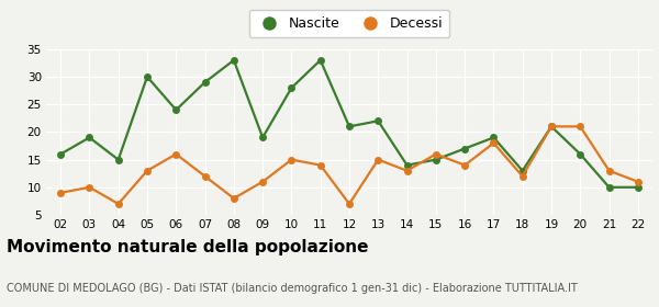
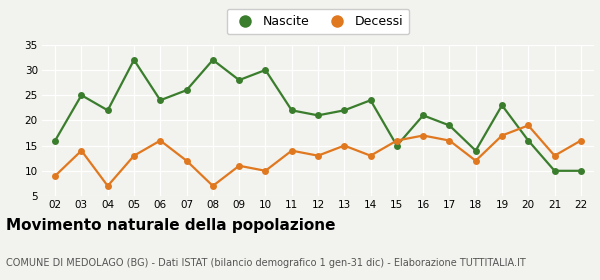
Nascite/03: 19 -> 25
Decessi/03: 10 -> 14
Nascite/04: 15 -> 22
Nascite/05: 30 -> 32
Nascite/07: 29 -> 26
Nascite/08: 33 -> 32
Decessi/08: 8 -> 7
Nascite/09: 19 -> 28
Nascite/10: 28 -> 30
Decessi/10: 15 -> 10
Nascite/11: 33 -> 22
Decessi/12: 7 -> 13
Nascite/14: 14 -> 24
Nascite/16: 17 -> 21
Decessi/16: 14 -> 17
Decessi/17: 18 -> 16
Nascite/18: 13 -> 14
Nascite/19: 21 -> 23
Decessi/19: 21 -> 17
Decessi/20: 21 -> 19
Decessi/22: 11 -> 16
